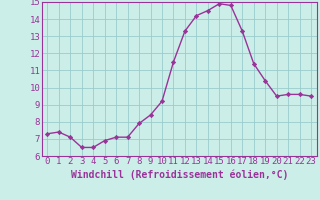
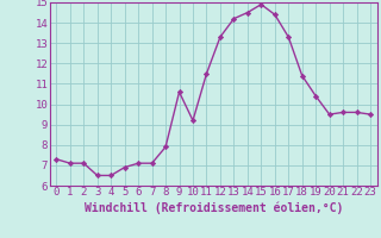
1: 7.4 -> 7.1
9: 8.4 -> 10.6
16: 14.8 -> 14.4
